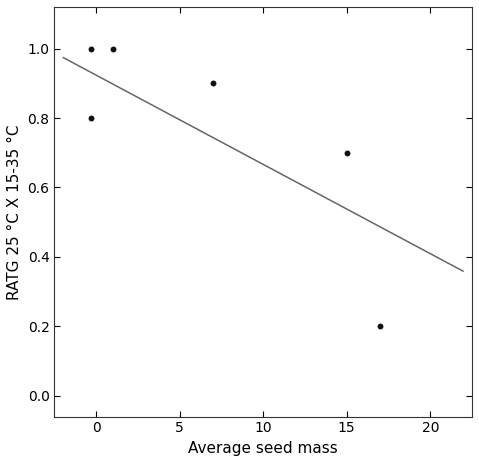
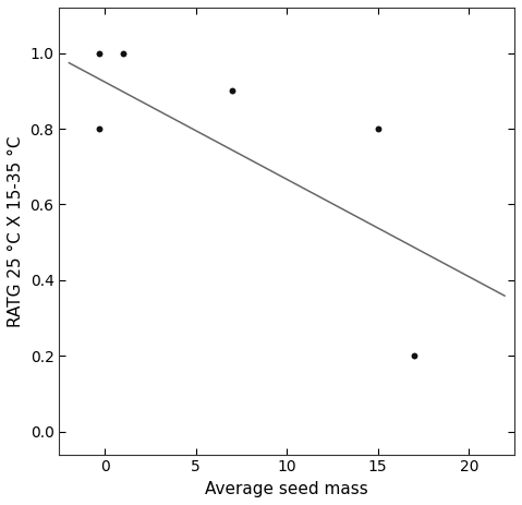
15: 0.7 -> 0.8
